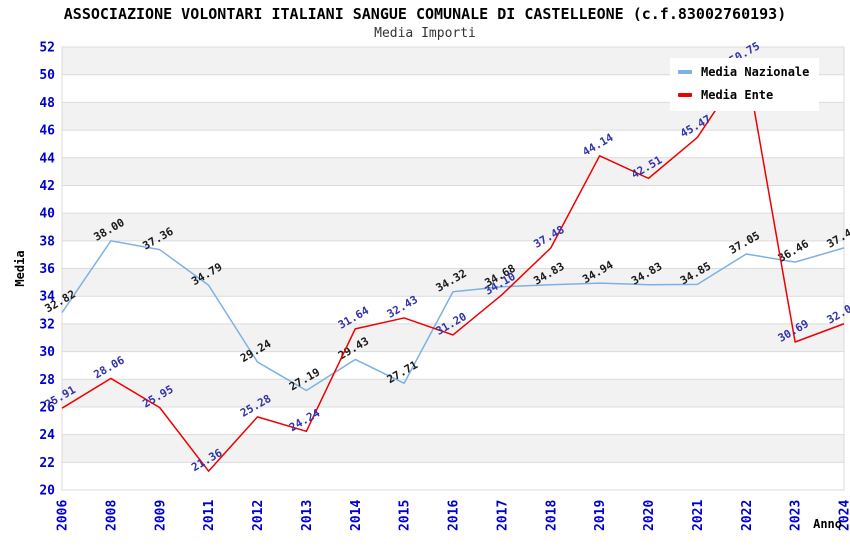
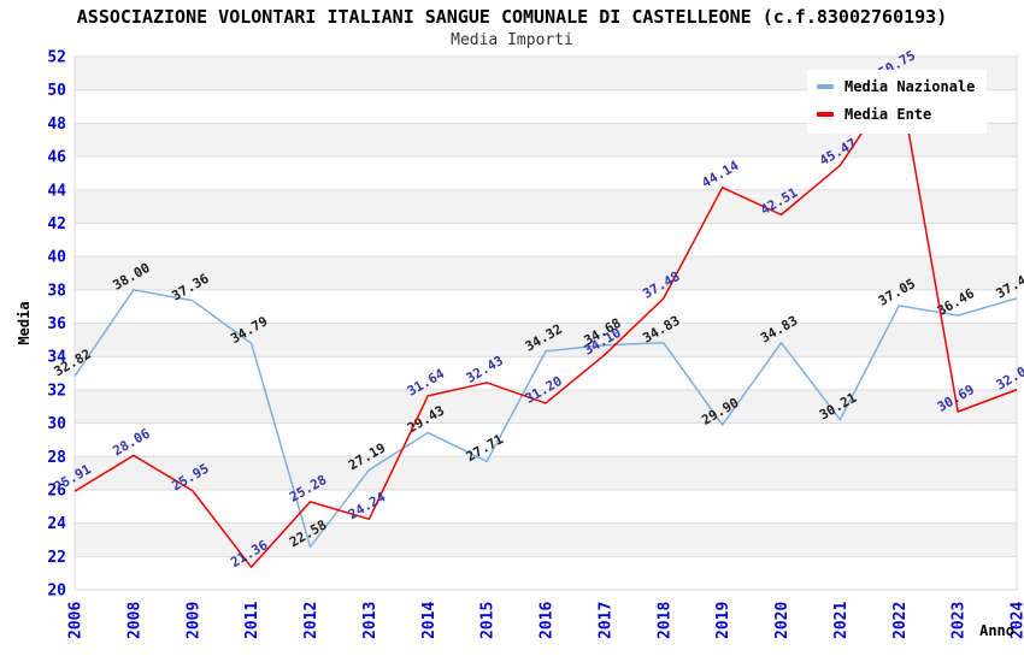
Media Nazionale/2012: 29.24 -> 22.58
Media Nazionale/2019: 34.94 -> 29.90
Media Nazionale/2021: 34.85 -> 30.21
